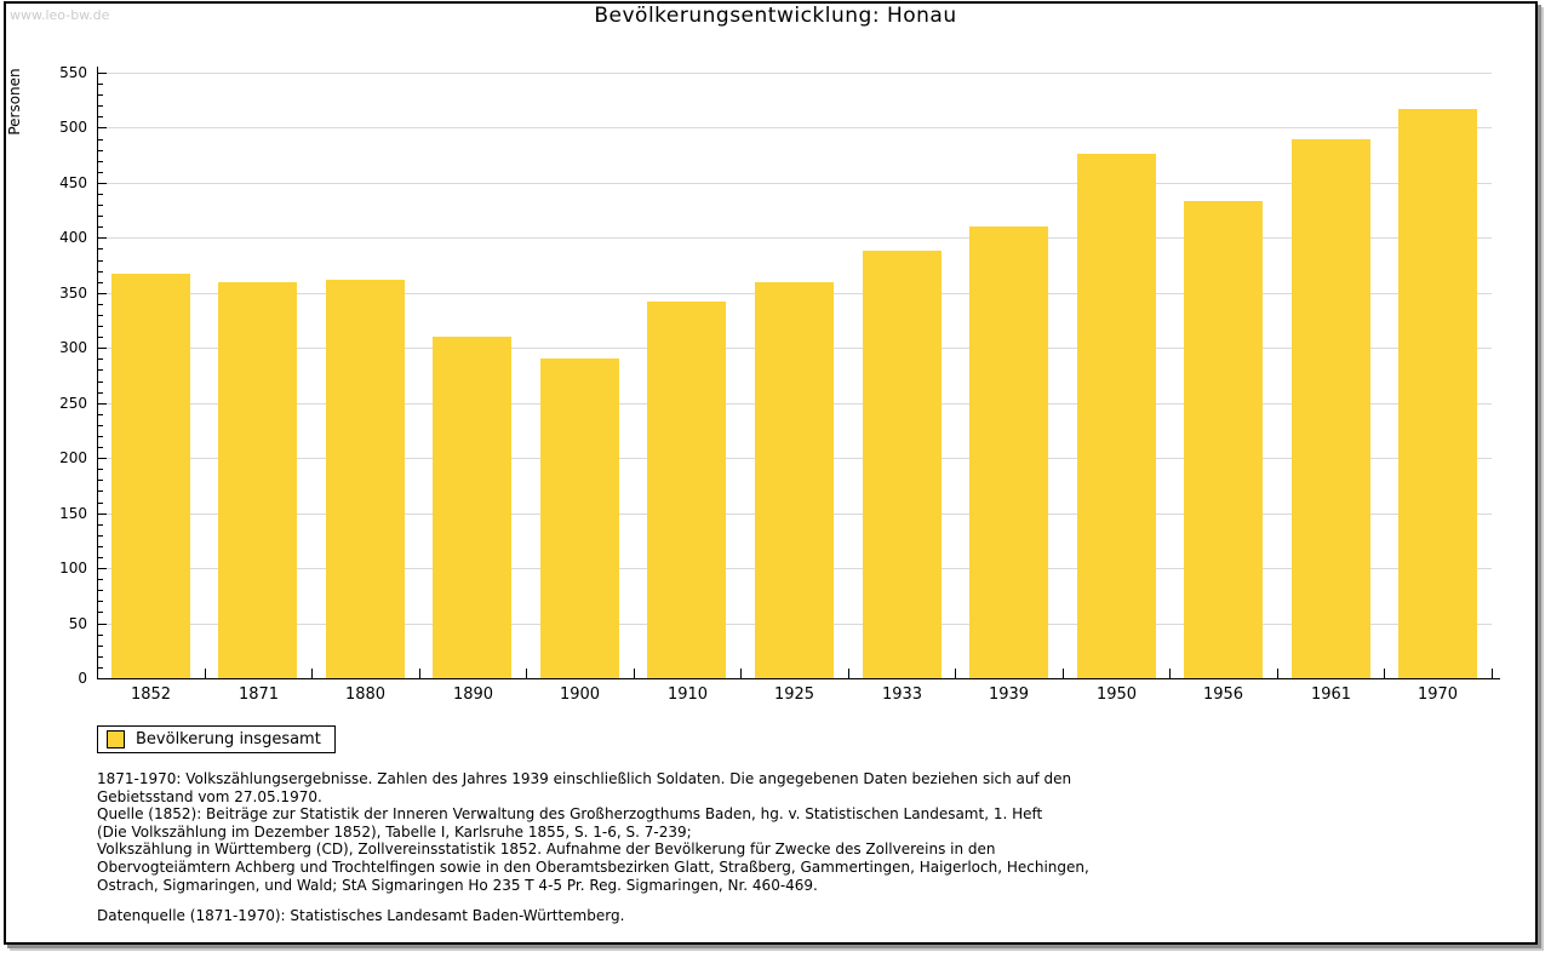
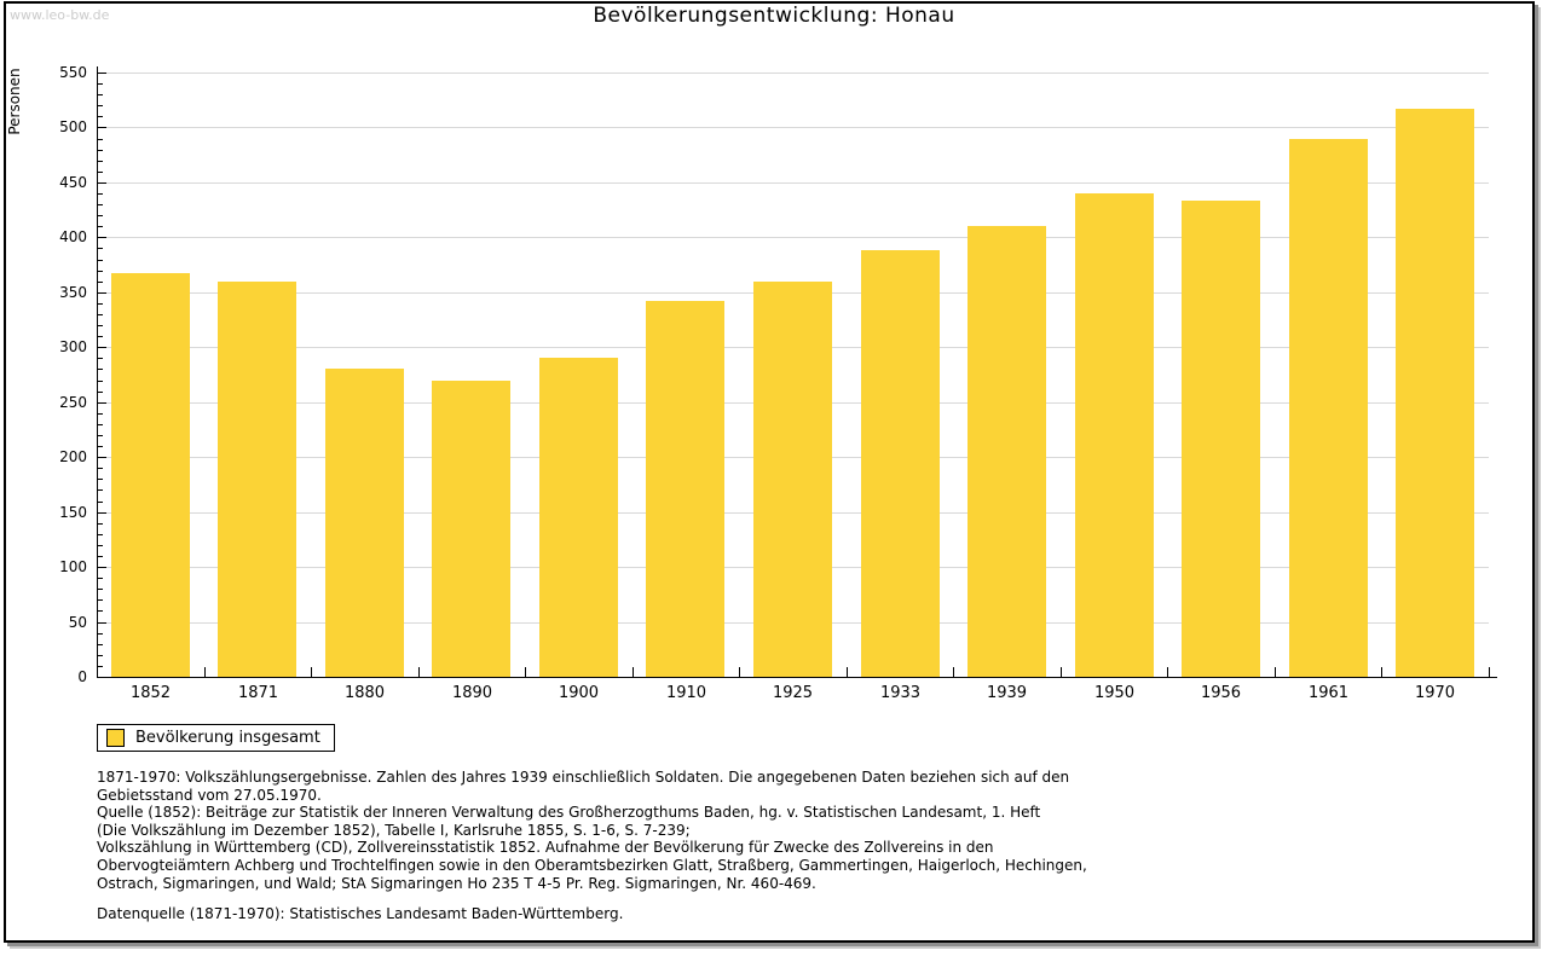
1880: 360 -> 280
1890: 310 -> 270
1950: 480 -> 440
